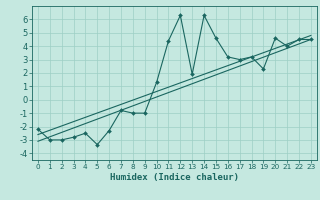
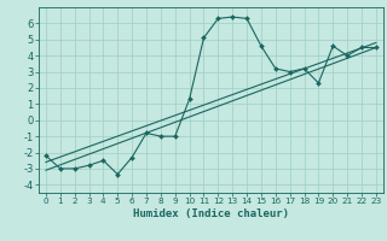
11: 4.4 -> 5.1
13: 1.9 -> 6.4
